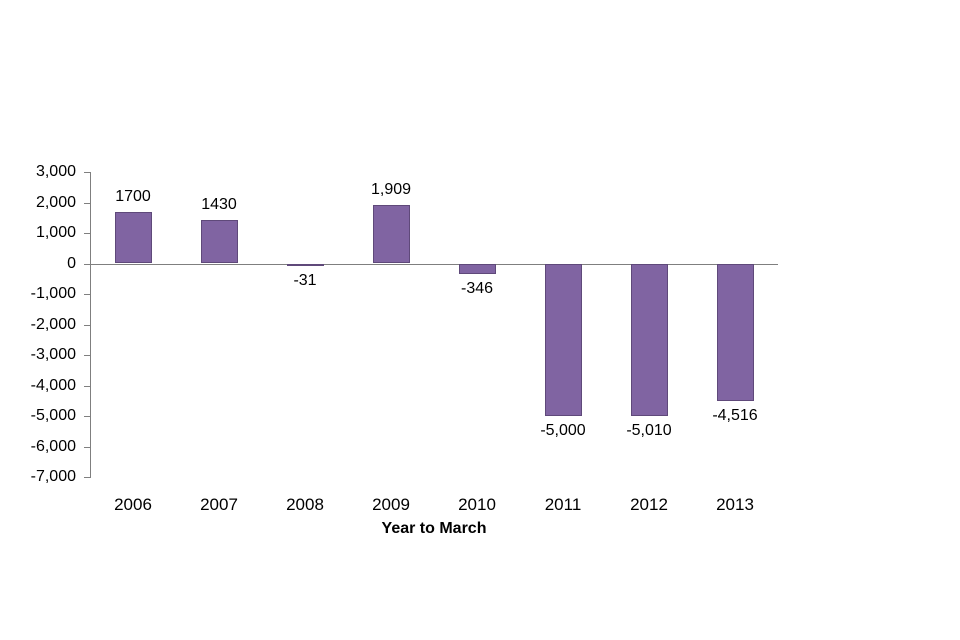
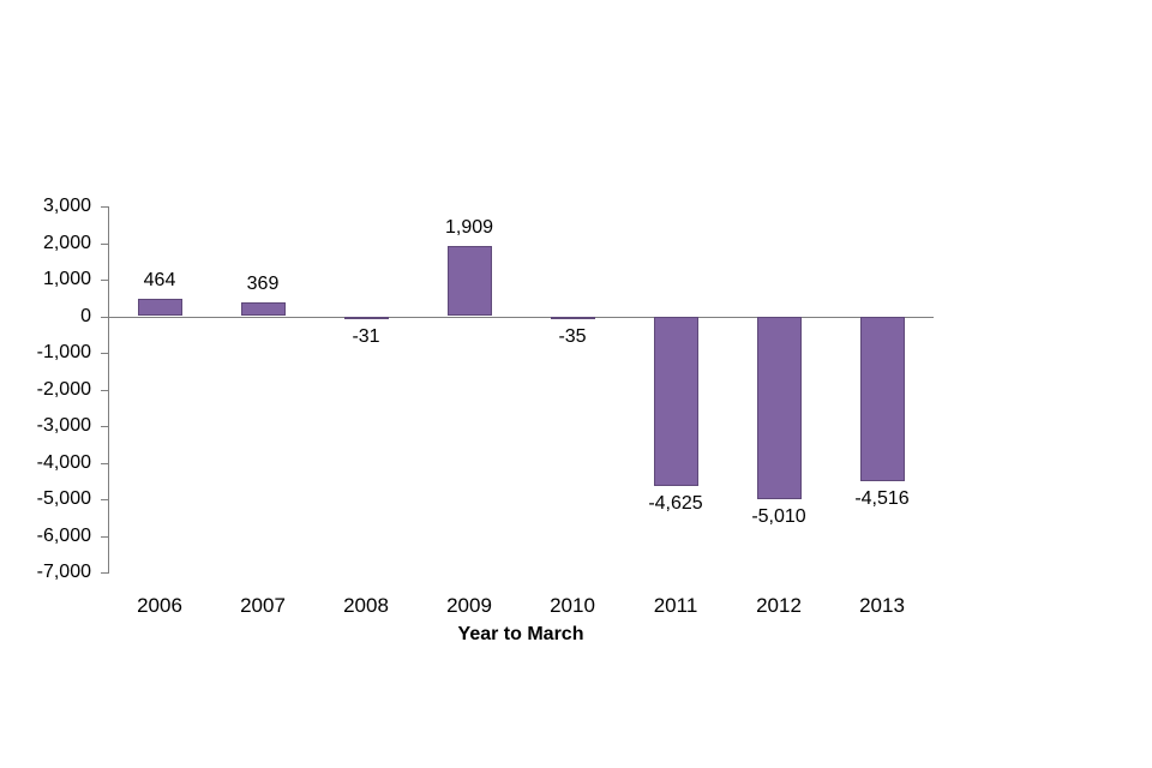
2006: 1700 -> 464
2007: 1430 -> 369
2010: -346 -> -35
2011: -5,000 -> -4,625
